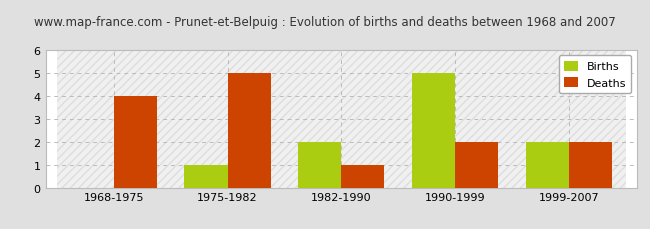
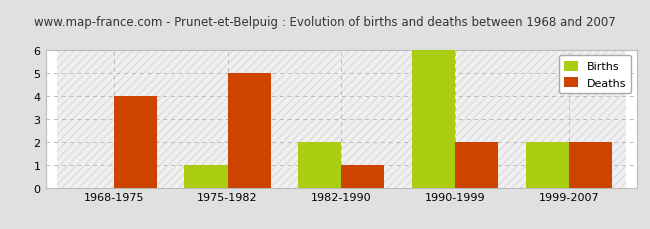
Births/1990-1999: 5 -> 6
